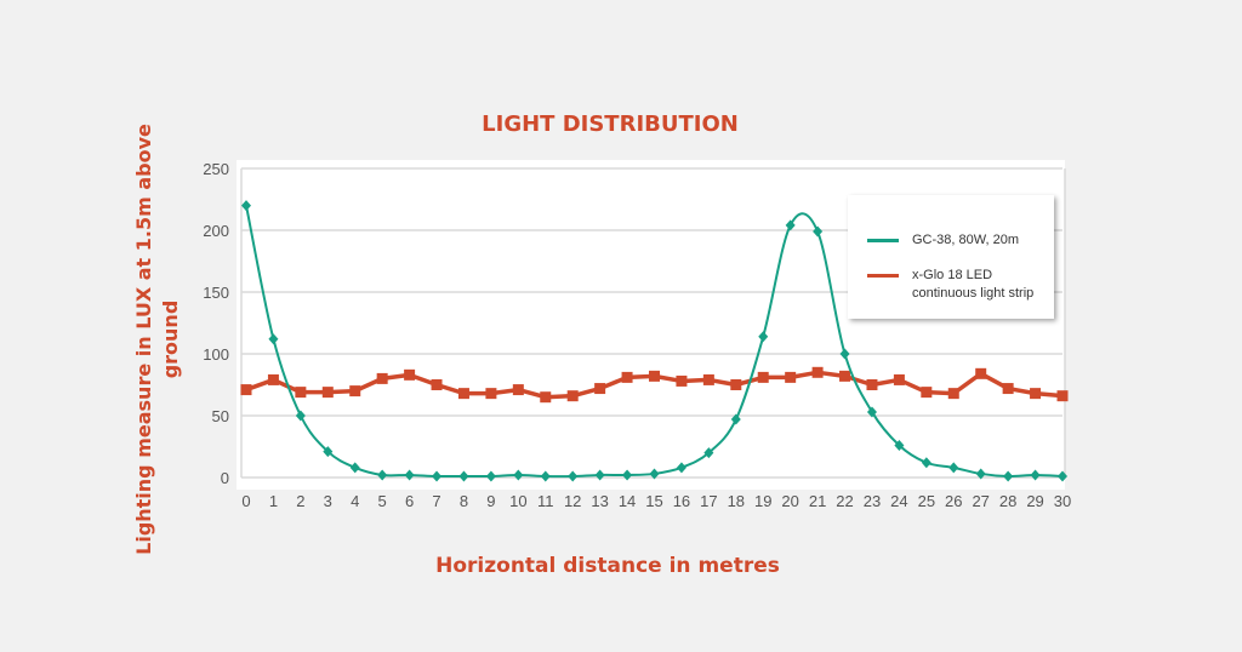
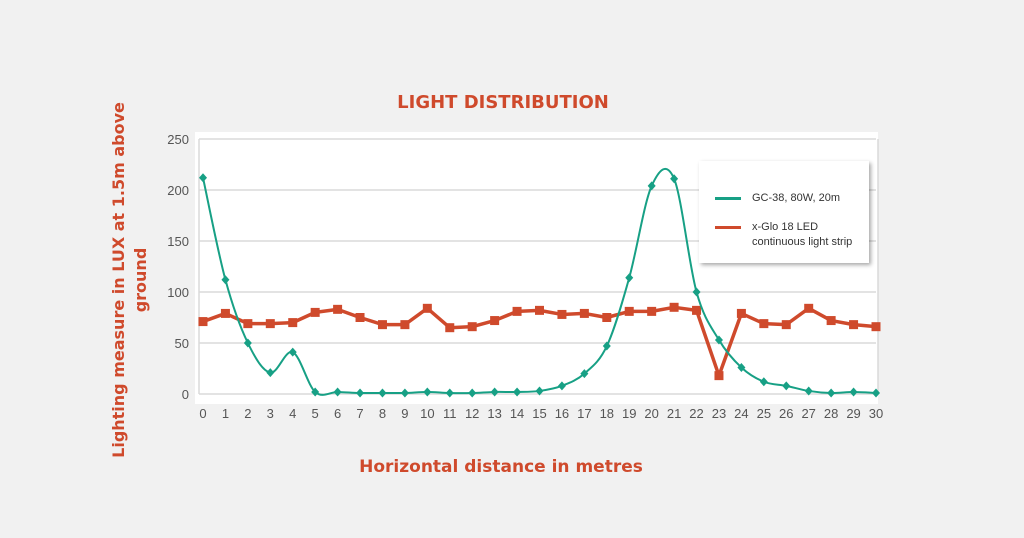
GC-38, 80W, 20m/0: 220 -> 212
GC-38, 80W, 20m/4: 8 -> 41
x-Glo 18 LED continuous light strip/10: 71 -> 84
GC-38, 80W, 20m/21: 199 -> 211
x-Glo 18 LED continuous light strip/23: 75 -> 18
